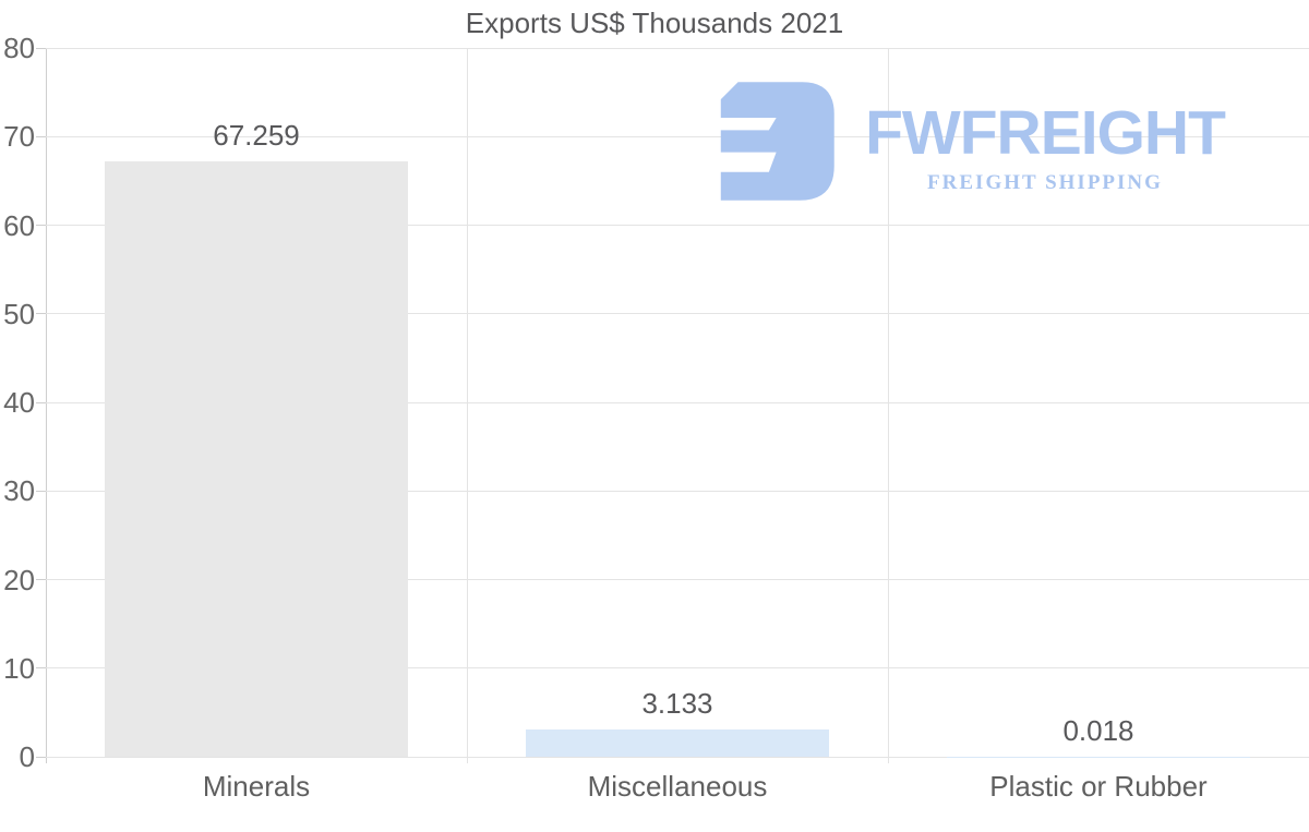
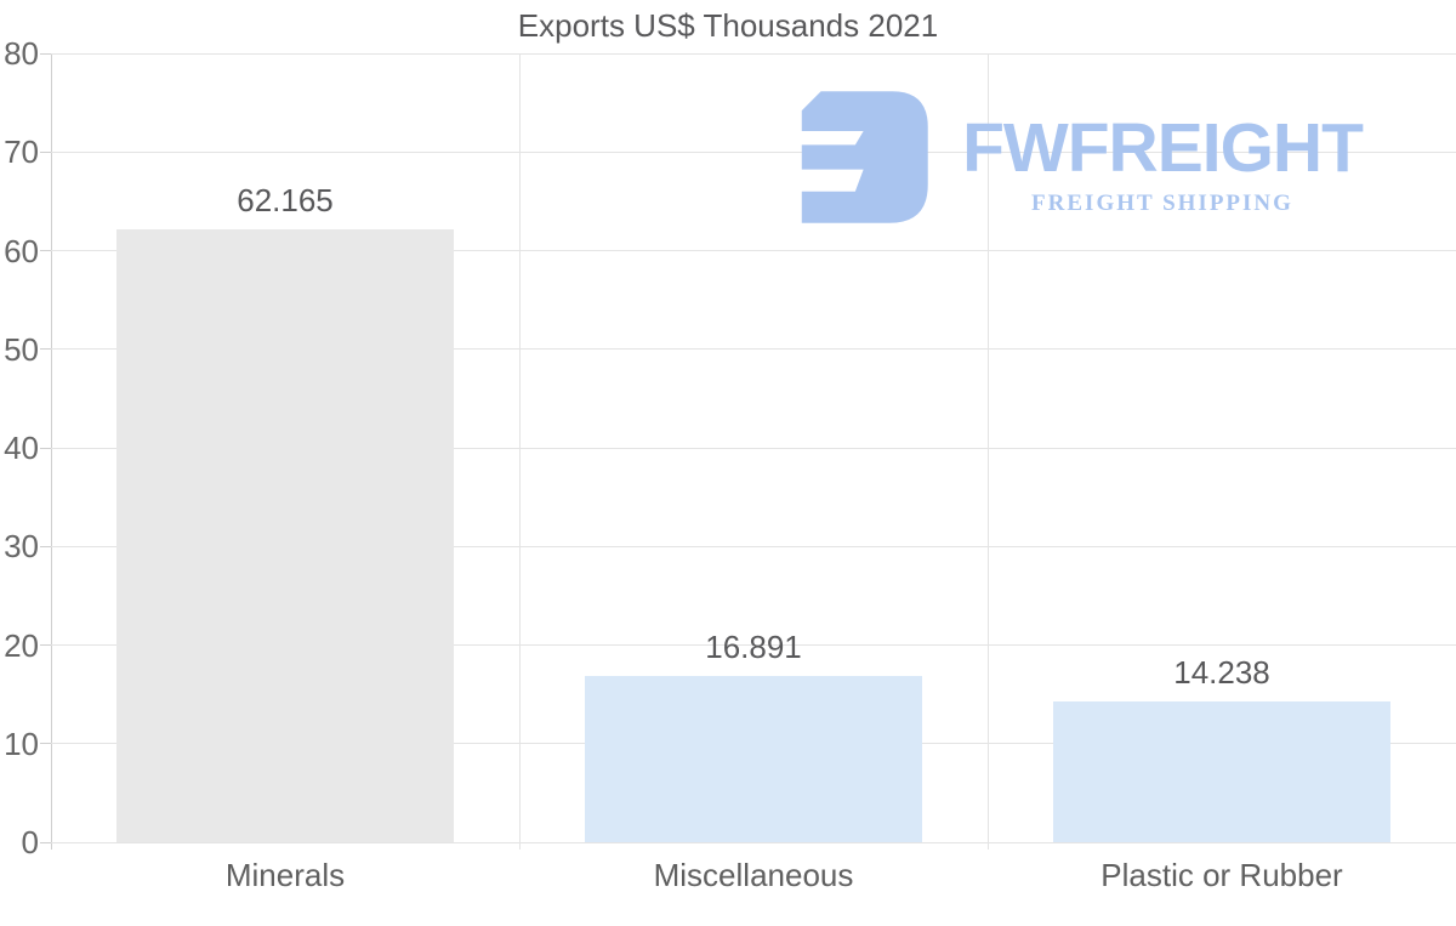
Minerals: 67.259 -> 62.165
Miscellaneous: 3.133 -> 16.891
Plastic or Rubber: 0.018 -> 14.238
